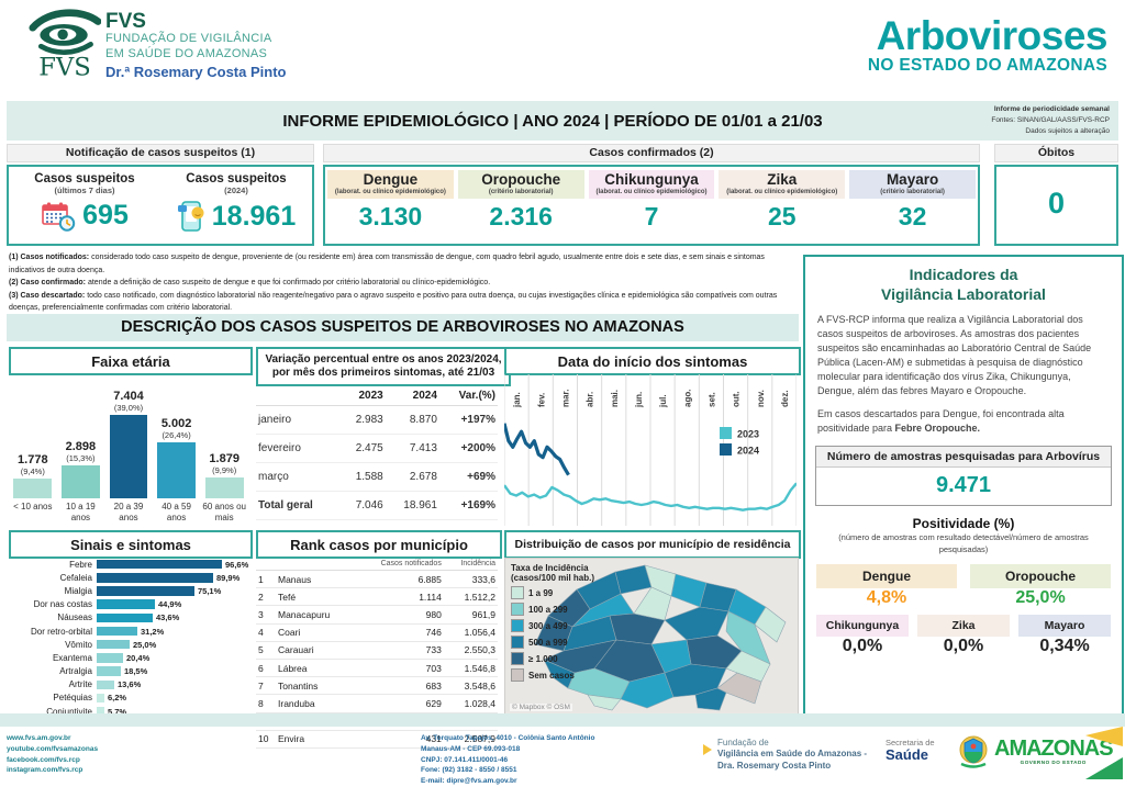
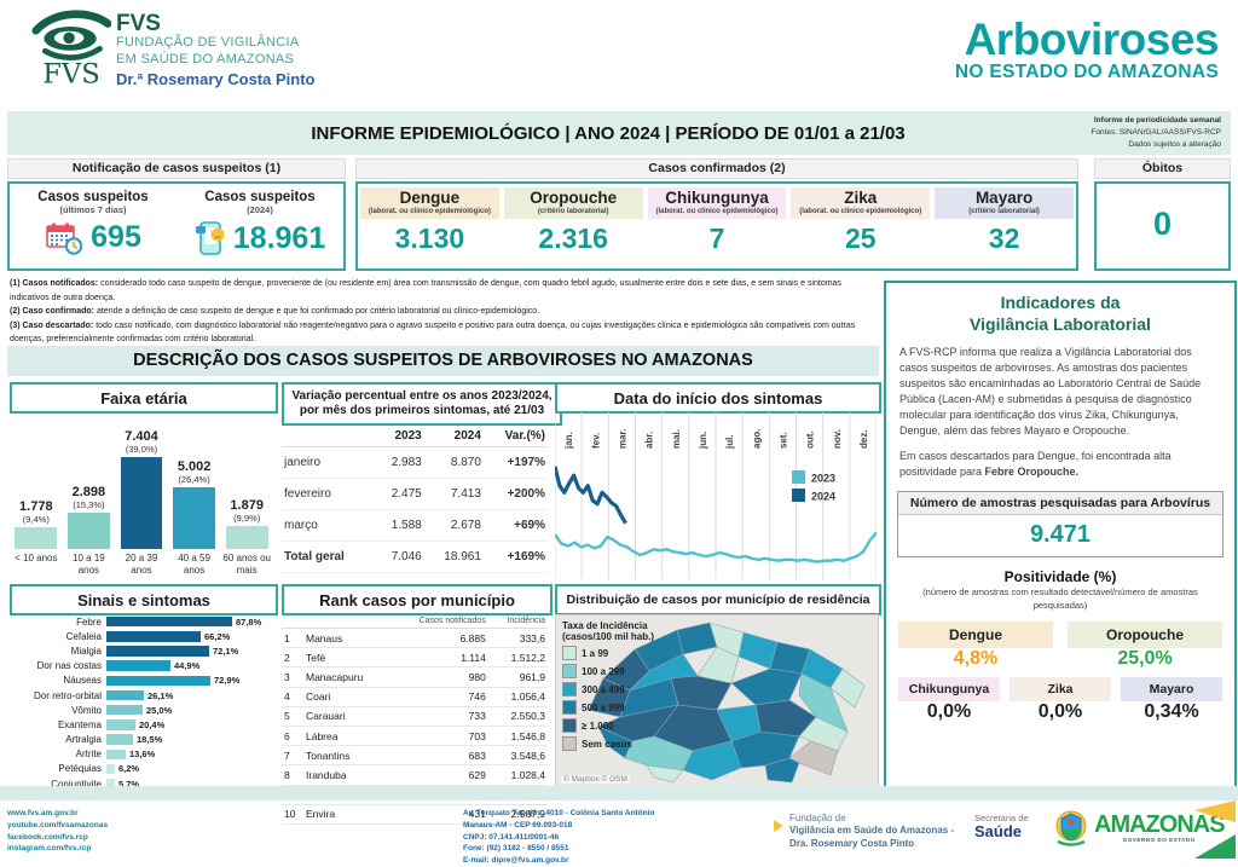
Sinais e sintomas/Febre: 96,6% -> 87,8%
Sinais e sintomas/Cefaleia: 89,9% -> 66,2%
Sinais e sintomas/Mialgia: 75,1% -> 72,1%
Sinais e sintomas/Náuseas: 43,6% -> 72,9%
Sinais e sintomas/Dor retro-orbital: 31,2% -> 26,1%
